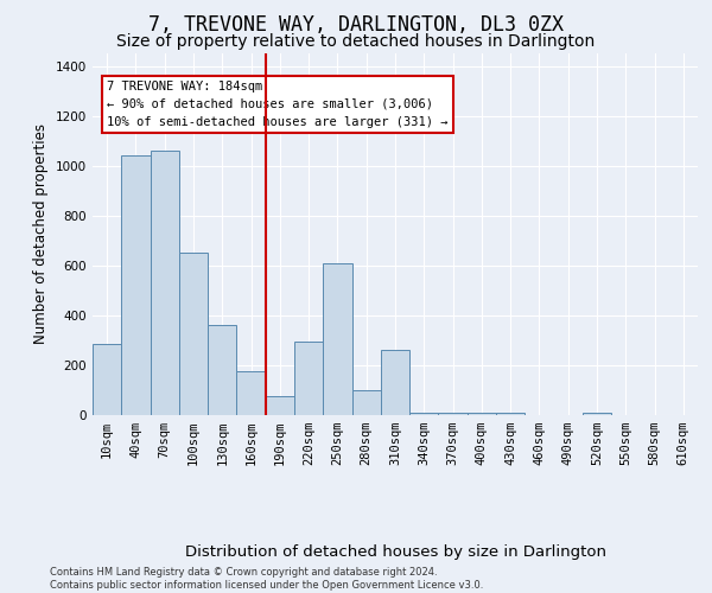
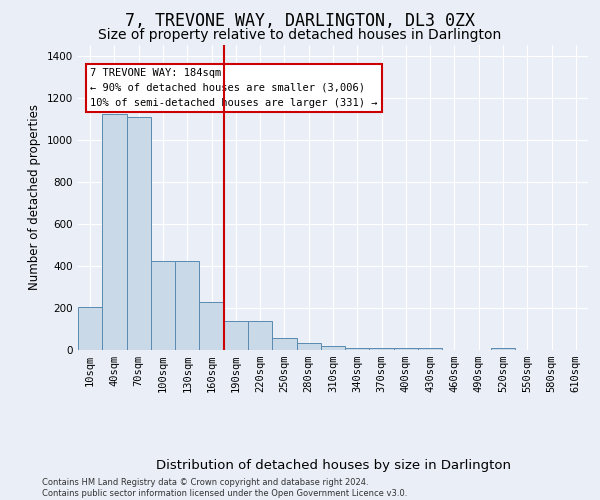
10sqm: 285 -> 205
40sqm: 1040 -> 1120
70sqm: 1060 -> 1110
100sqm: 650 -> 425
130sqm: 360 -> 425
160sqm: 175 -> 230
190sqm: 75 -> 140
220sqm: 295 -> 140
250sqm: 610 -> 55
280sqm: 100 -> 35
310sqm: 260 -> 20
